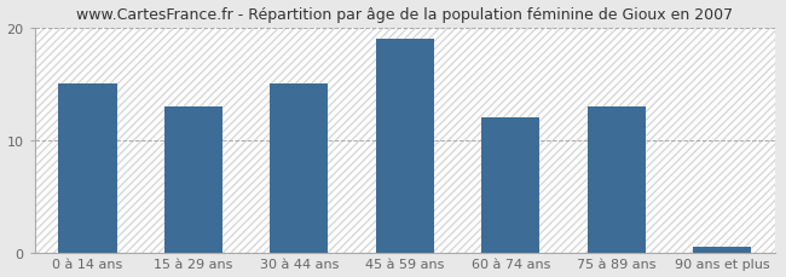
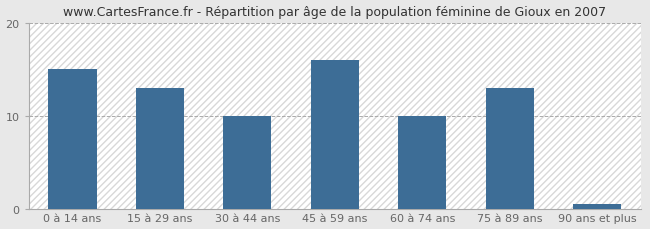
30 à 44 ans: 15.0 -> 10.0
45 à 59 ans: 19.0 -> 16.0
60 à 74 ans: 12.0 -> 10.0
